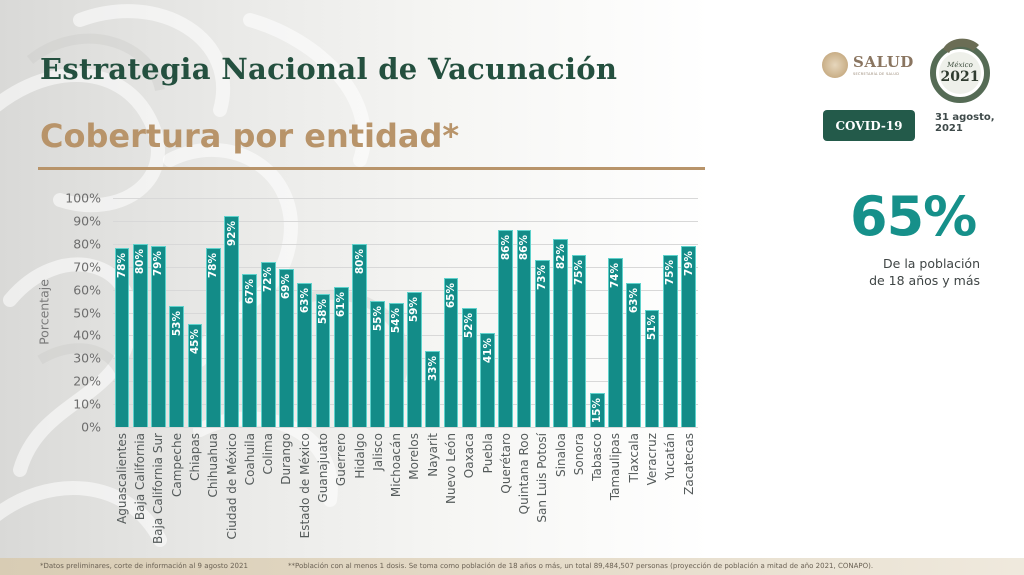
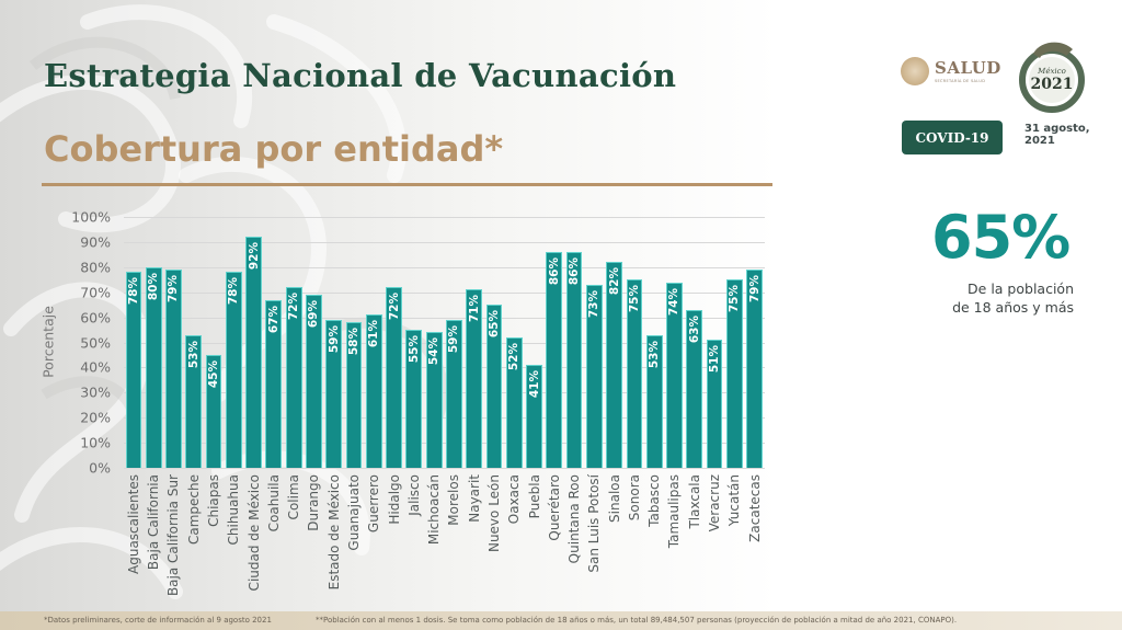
Estado de México: 63% -> 59%
Hidalgo: 80% -> 72%
Nayarit: 33% -> 71%
Tabasco: 15% -> 53%
